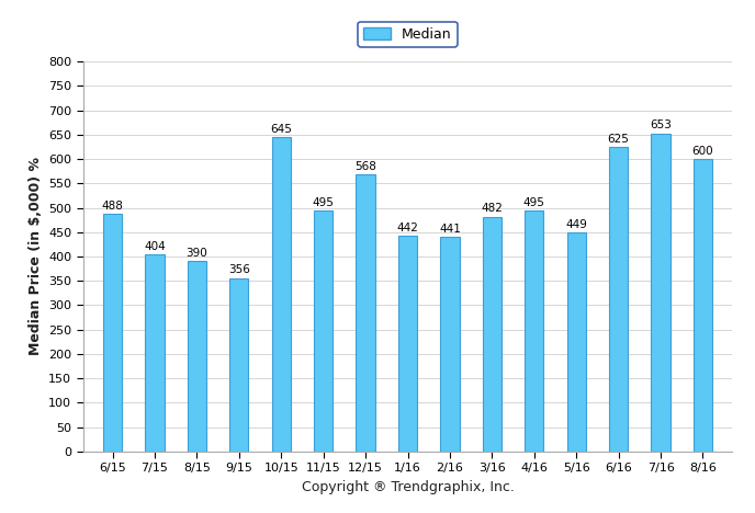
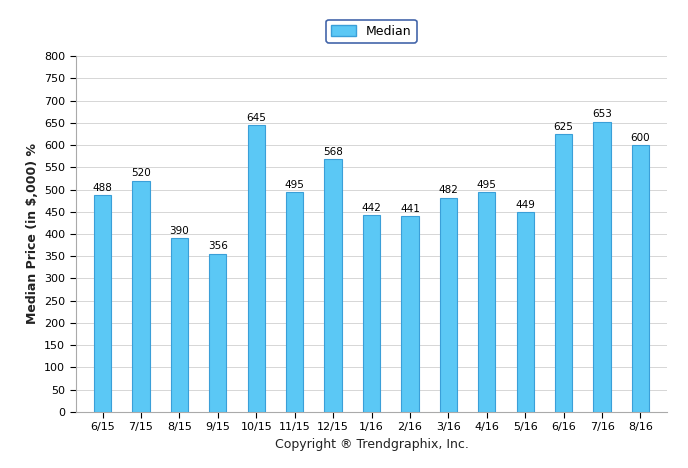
7/15: 404 -> 520
